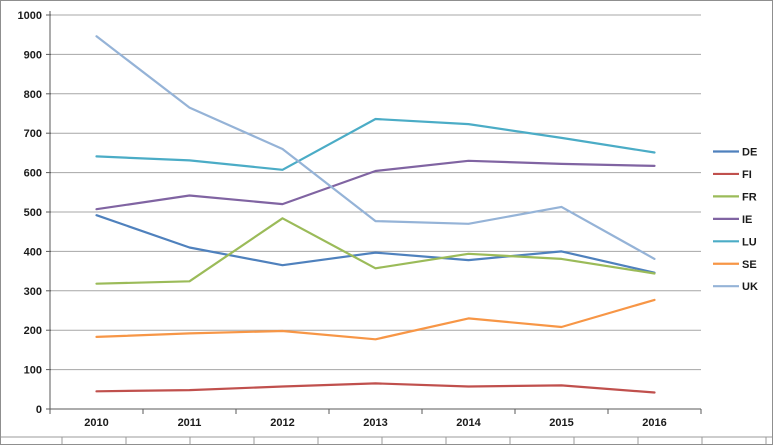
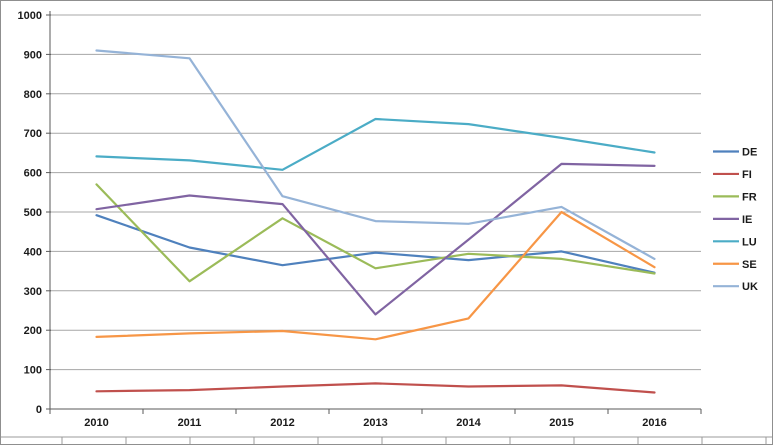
FR/2010: 320 -> 570
UK/2010: 950 -> 910
UK/2011: 760 -> 890
UK/2012: 660 -> 540
IE/2013: 600 -> 240
IE/2014: 630 -> 430
SE/2015: 210 -> 500
SE/2016: 280 -> 360
